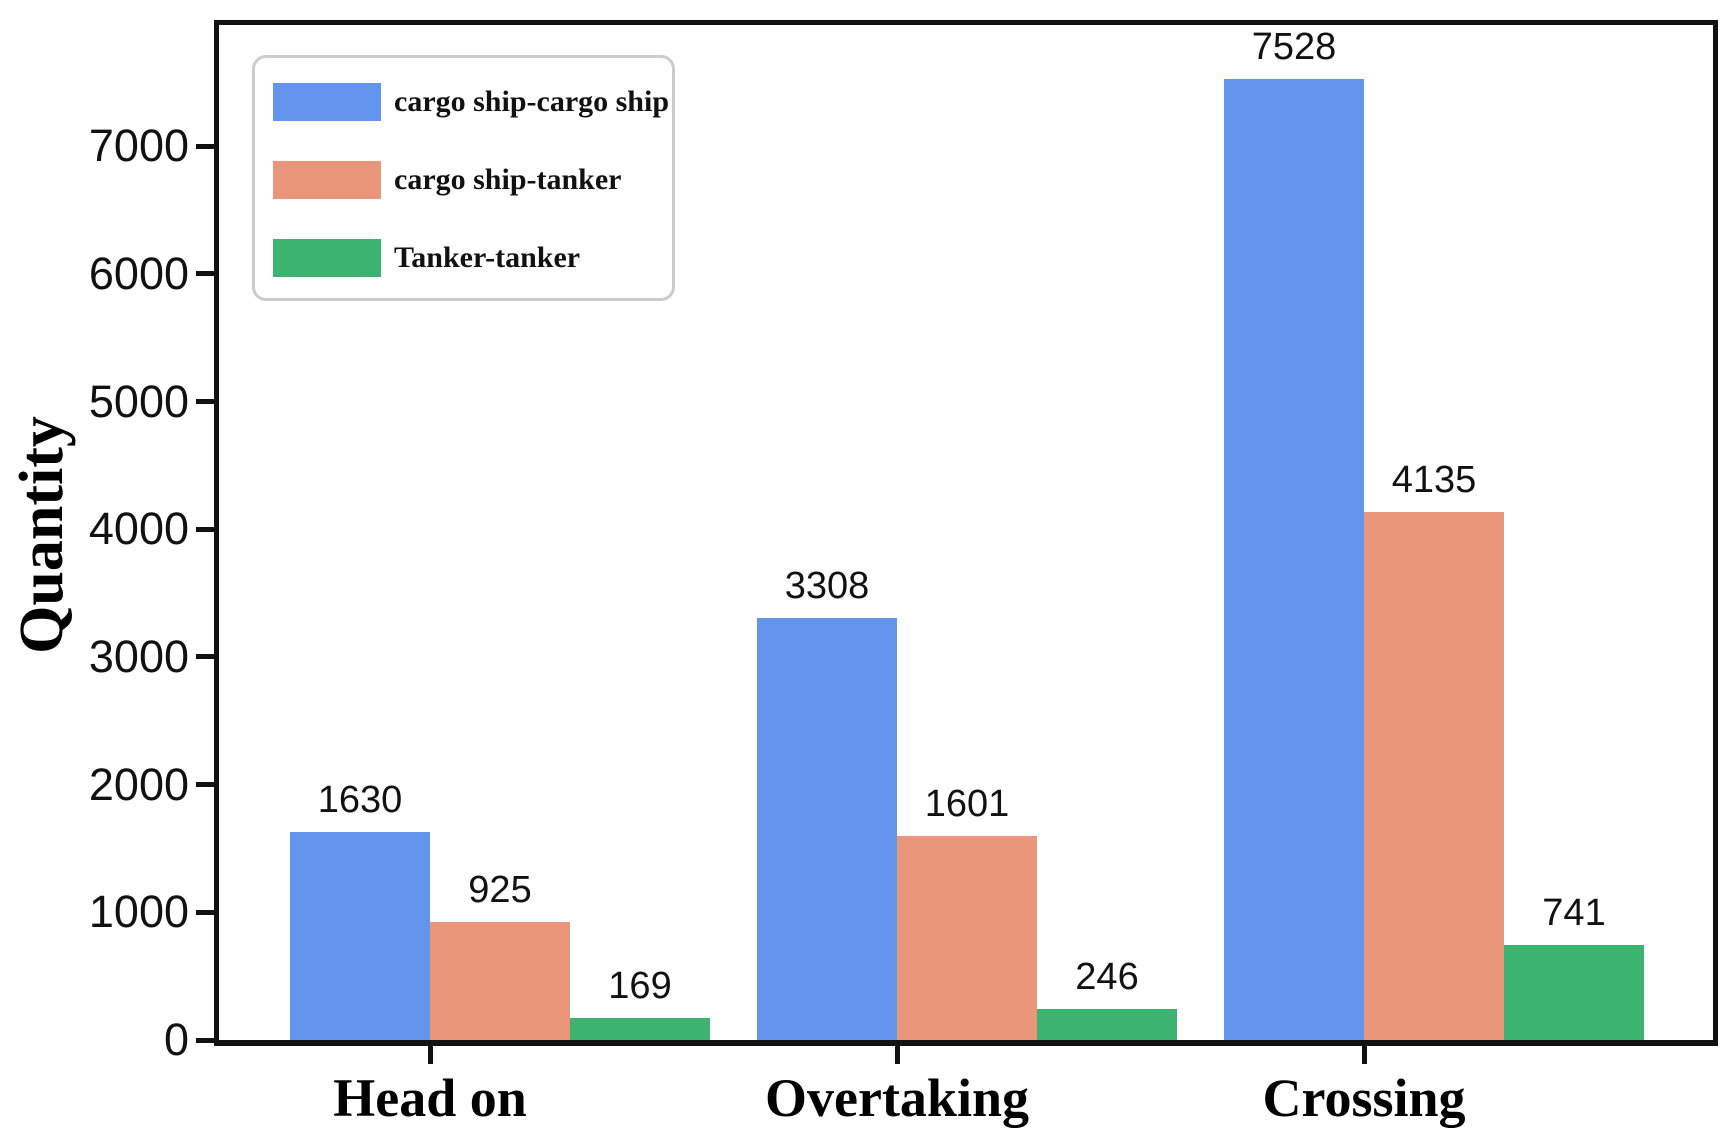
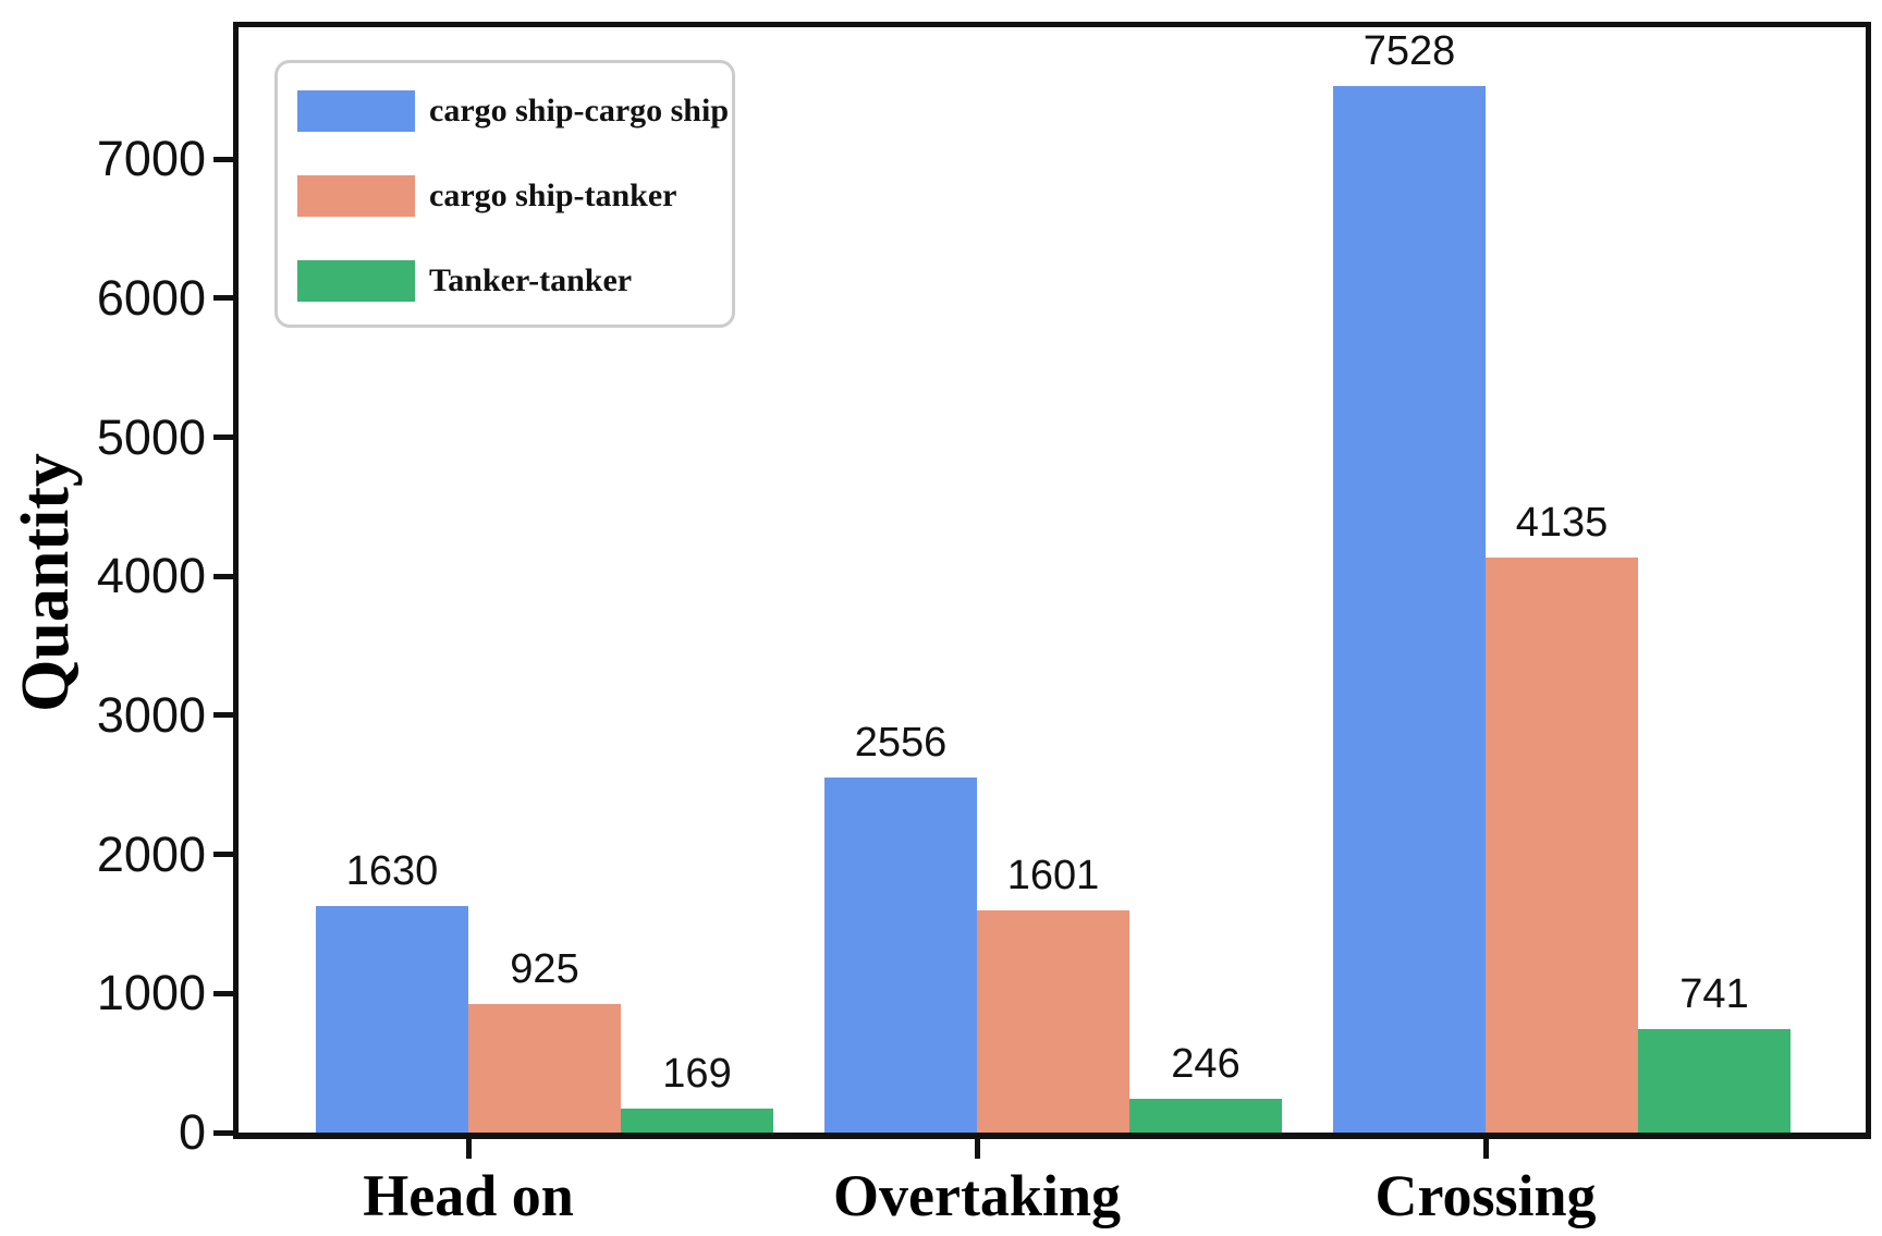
cargo ship-cargo ship/Overtaking: 3308 -> 2556
